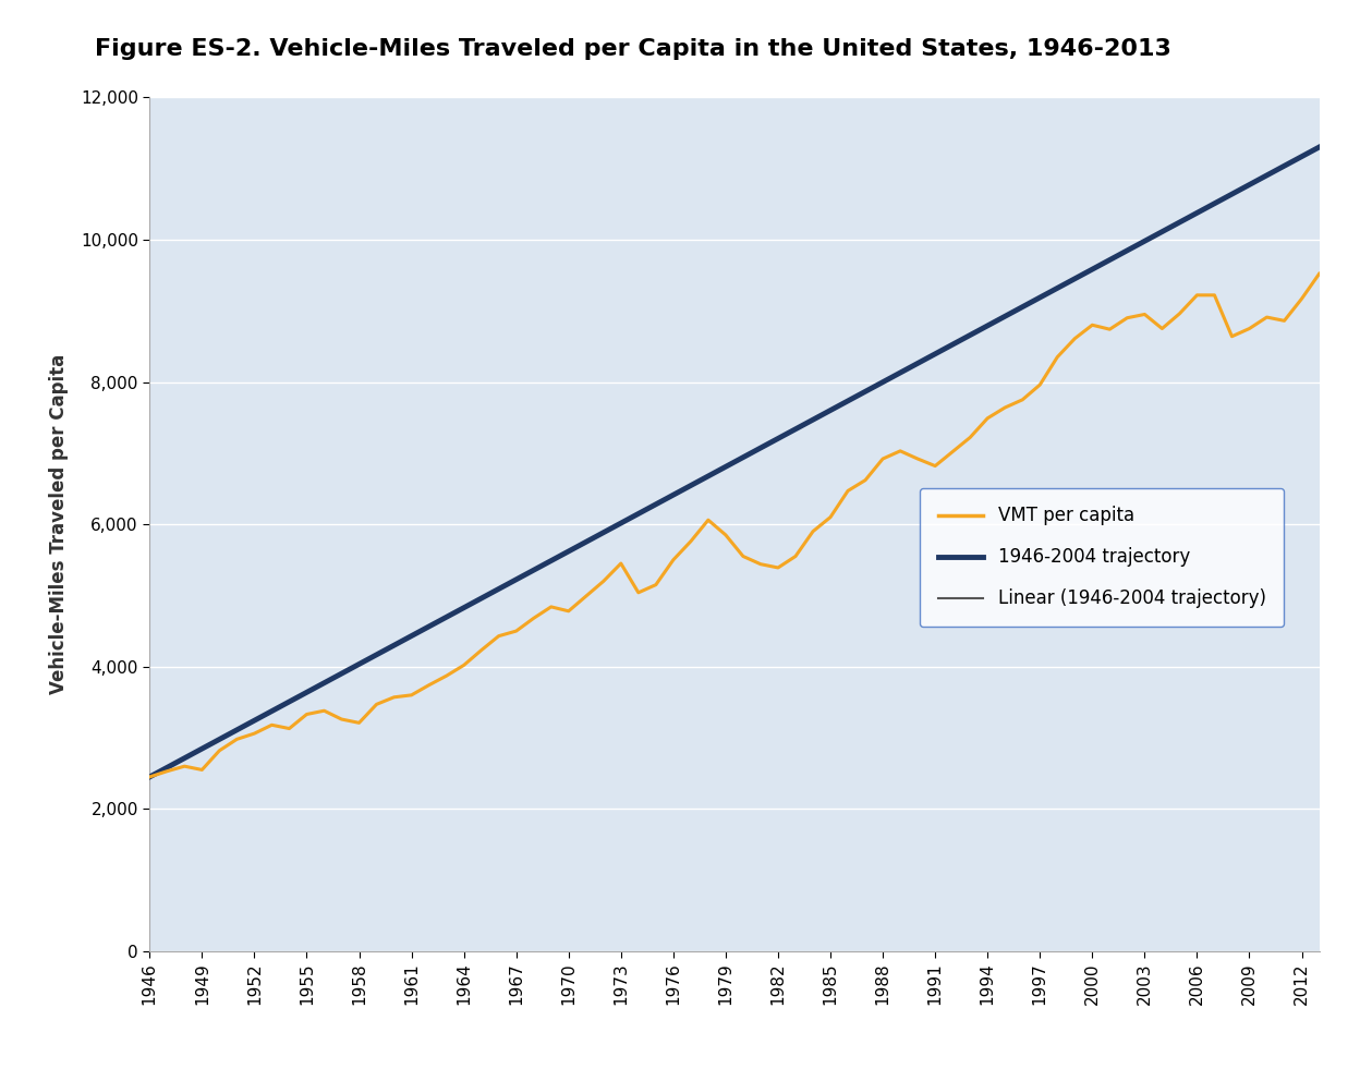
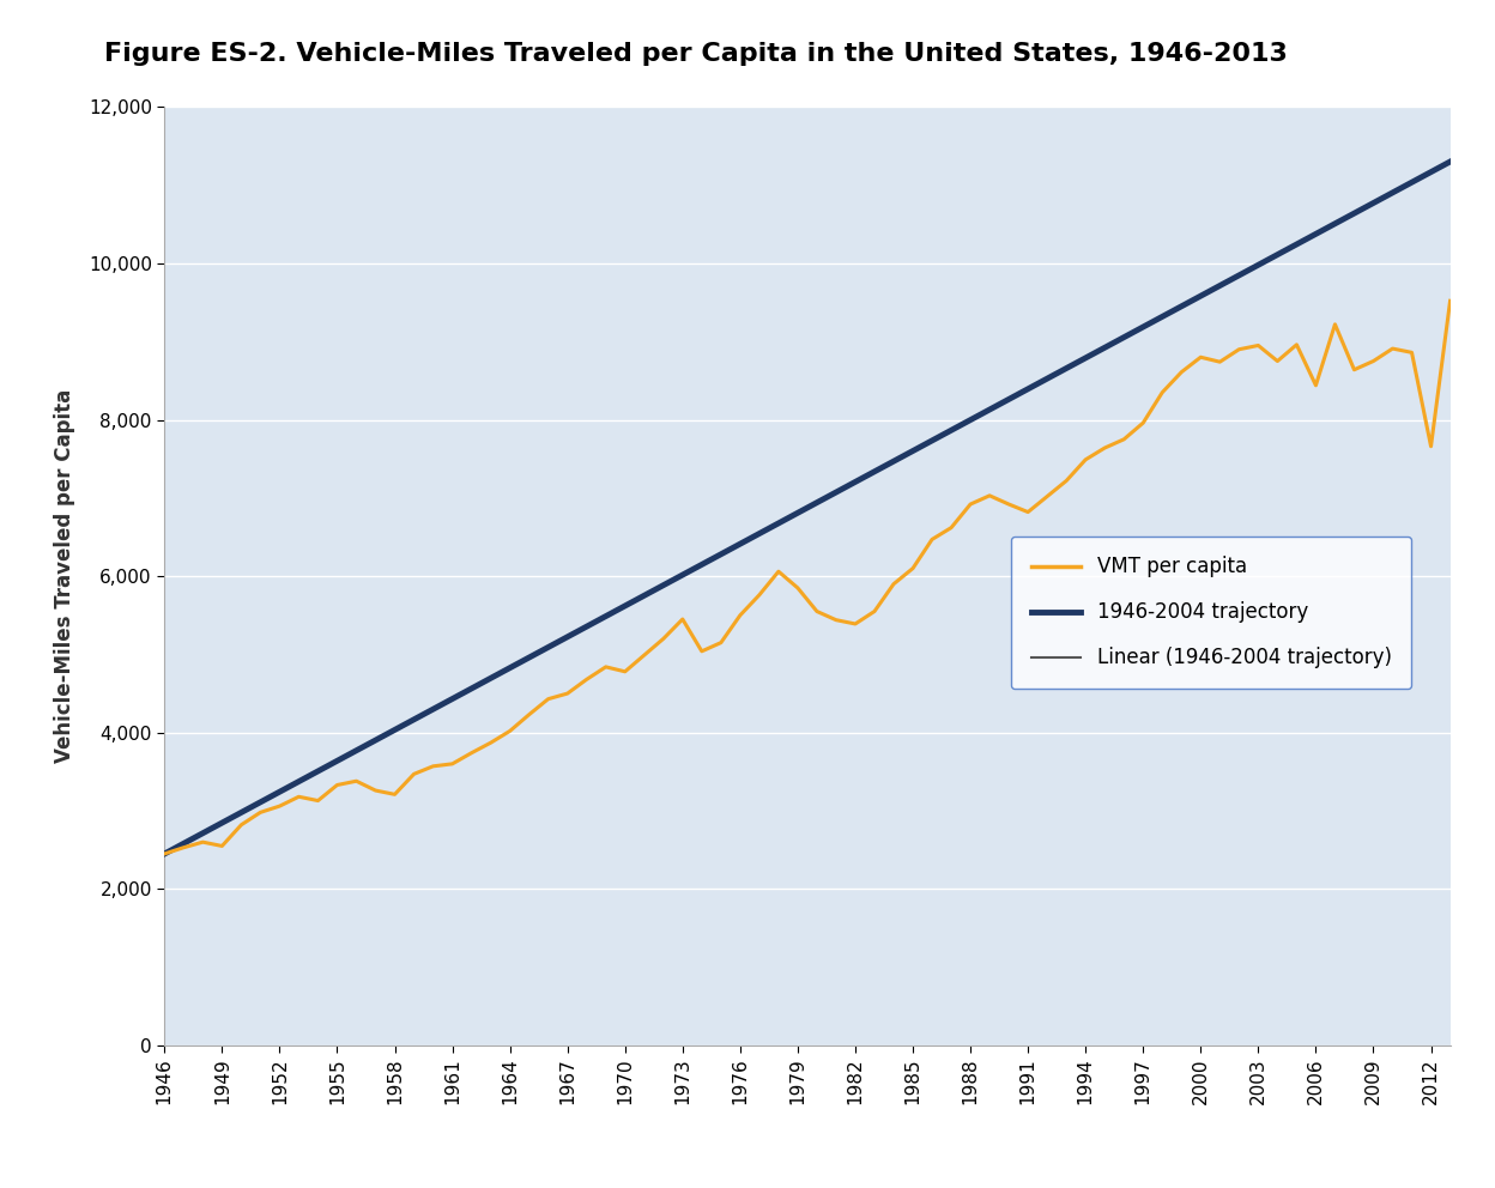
2006: 9,220 -> 8,440
2012: 9,170 -> 7,660
